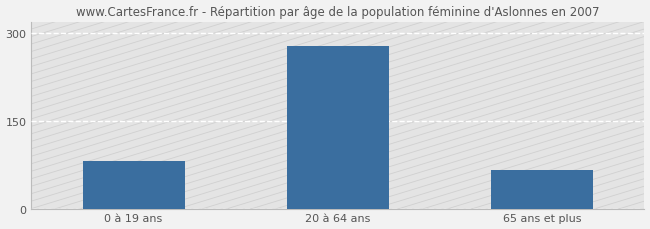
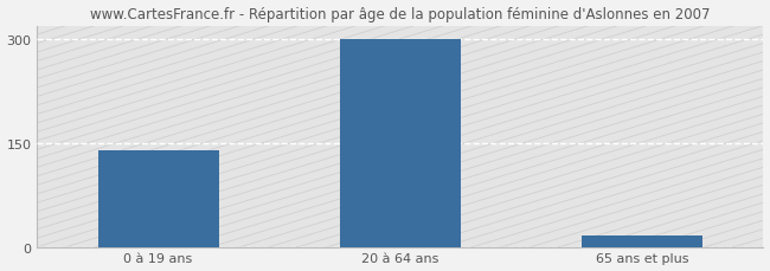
0 à 19 ans: 82 -> 140
20 à 64 ans: 278 -> 300
65 ans et plus: 66 -> 17
